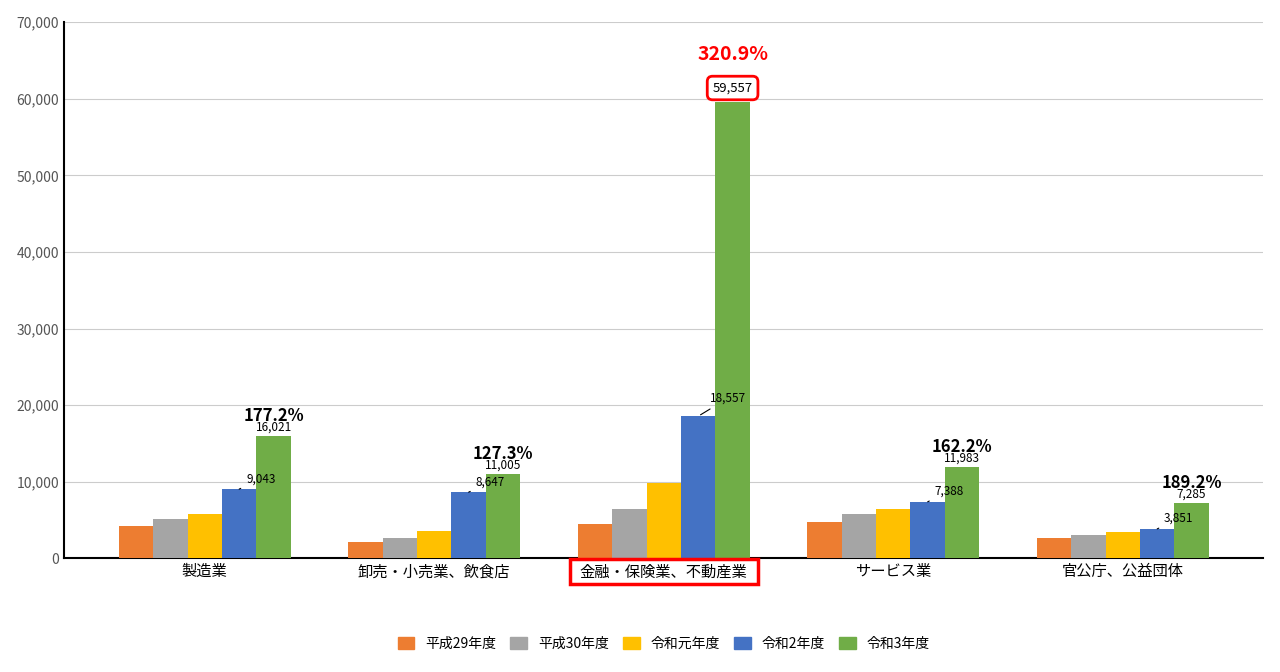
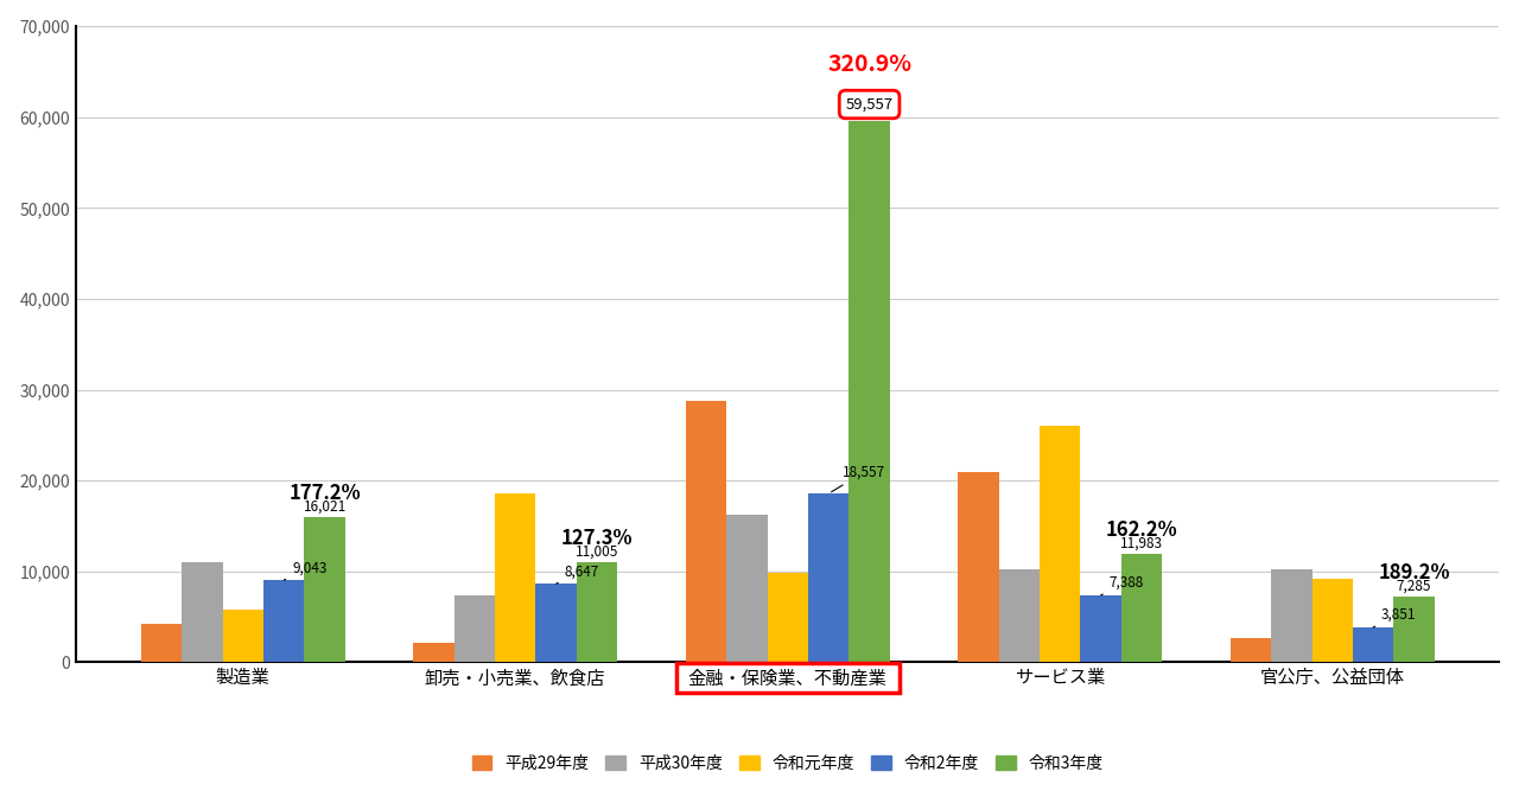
平成30年度/製造業: 5,200 -> 11,000
平成30年度/卸売・小売業、飲食店: 2,700 -> 7,400
令和元年度/卸売・小売業、飲食店: 3,600 -> 18,600
平成29年度/金融・保険業、不動産業: 4,500 -> 28,800
平成30年度/金融・保険業、不動産業: 6,500 -> 16,200
平成29年度/サービス業: 4,800 -> 21,000
平成30年度/サービス業: 5,800 -> 10,200
令和元年度/サービス業: 6,400 -> 26,000
平成30年度/官公庁、公益団体: 3,000 -> 10,200
令和元年度/官公庁、公益団体: 3,500 -> 9,200
